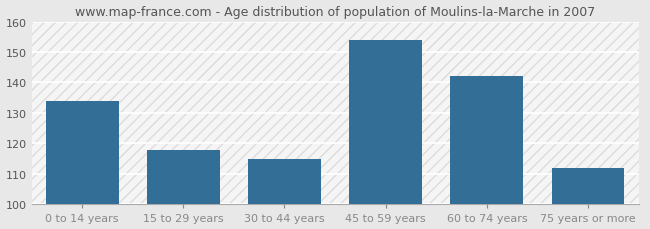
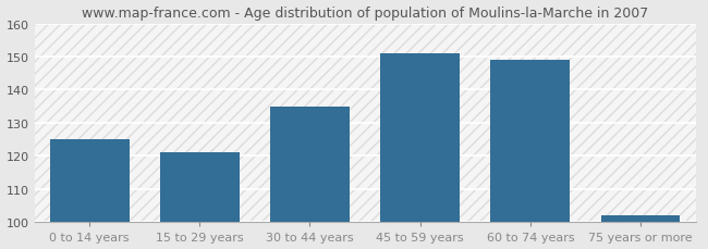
0 to 14 years: 134 -> 125
15 to 29 years: 118 -> 121
30 to 44 years: 115 -> 135
45 to 59 years: 154 -> 151
60 to 74 years: 142 -> 149
75 years or more: 112 -> 102
